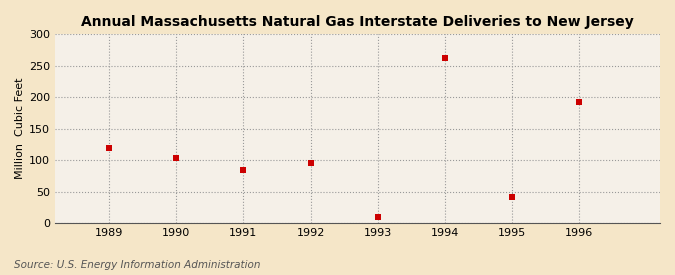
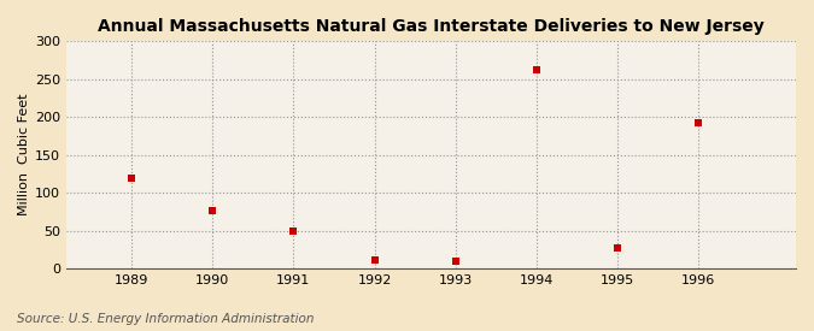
1990: 104 -> 76
1991: 84 -> 50
1992: 96 -> 12
1995: 42 -> 27
